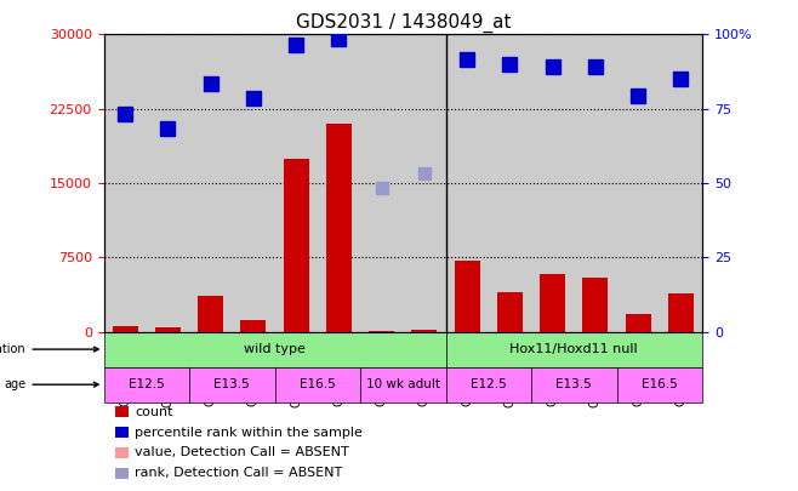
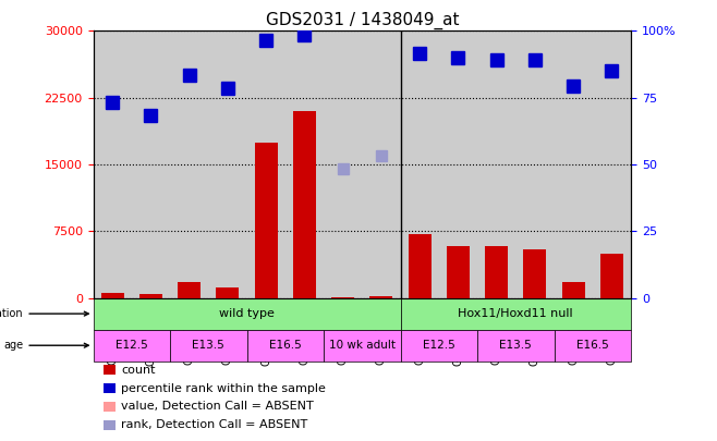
GSM87403: 3600 -> 1800
GSM87395: 4000 -> 5800
GSM87399: 3800 -> 5000
